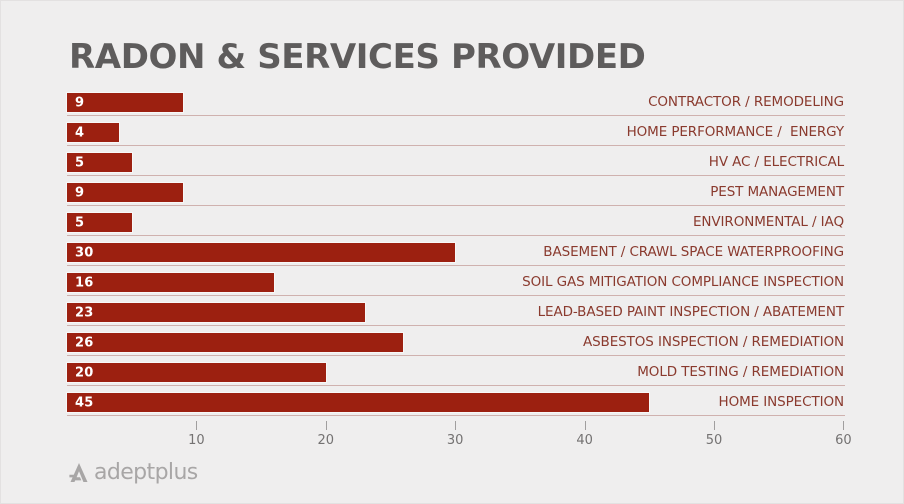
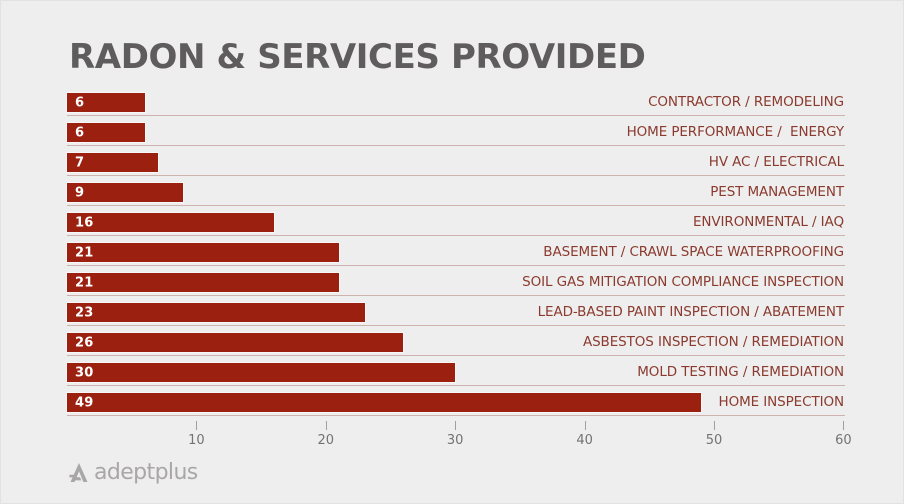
CONTRACTOR / REMODELING: 9 -> 6
HOME PERFORMANCE / ENERGY: 4 -> 6
HV AC / ELECTRICAL: 5 -> 7
ENVIRONMENTAL / IAQ: 5 -> 16
BASEMENT / CRAWL SPACE WATERPROOFING: 30 -> 21
SOIL GAS MITIGATION COMPLIANCE INSPECTION: 16 -> 21
MOLD TESTING / REMEDIATION: 20 -> 30
HOME INSPECTION: 45 -> 49
